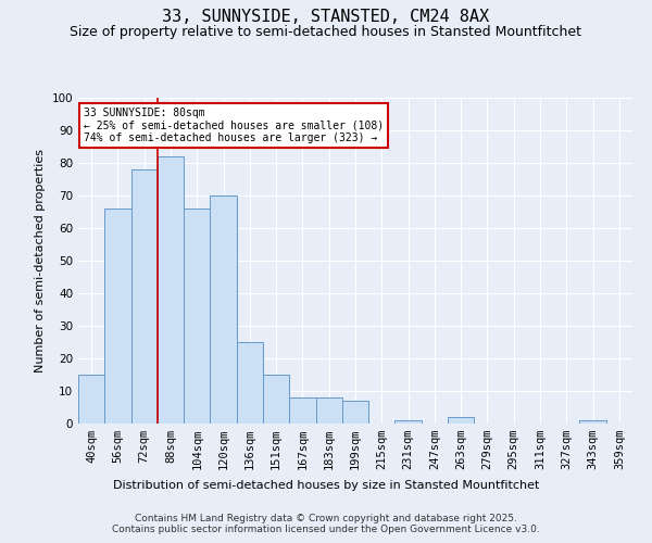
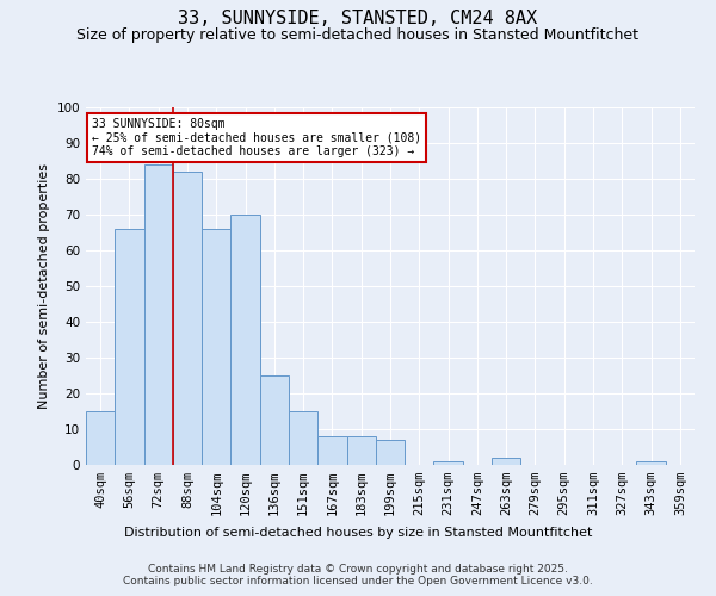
72sqm: 78 -> 84
